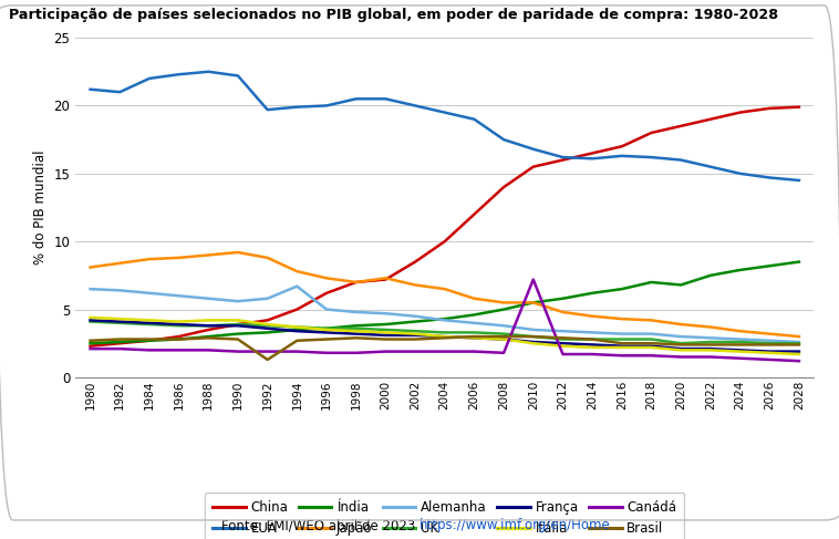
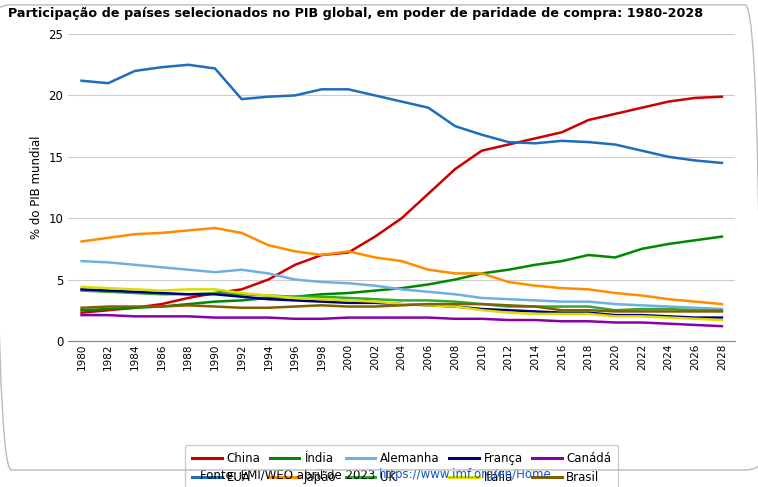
Brasil/1992: 1.3 -> 2.7
Alemanha/1994: 6.7 -> 5.5
Canádá/2010: 7.2 -> 1.8
